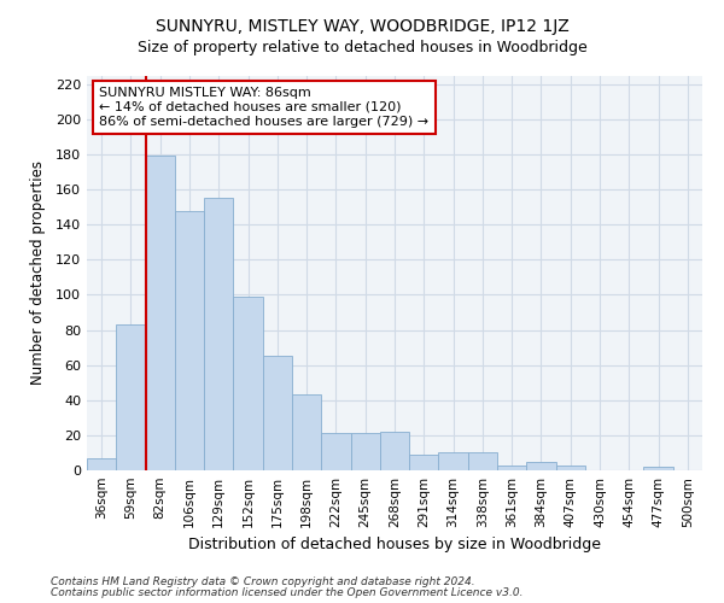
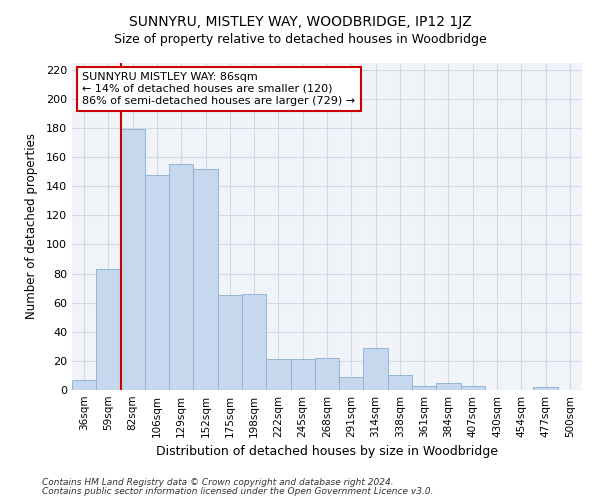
152sqm: 99 -> 152
198sqm: 43 -> 66
314sqm: 10 -> 29
